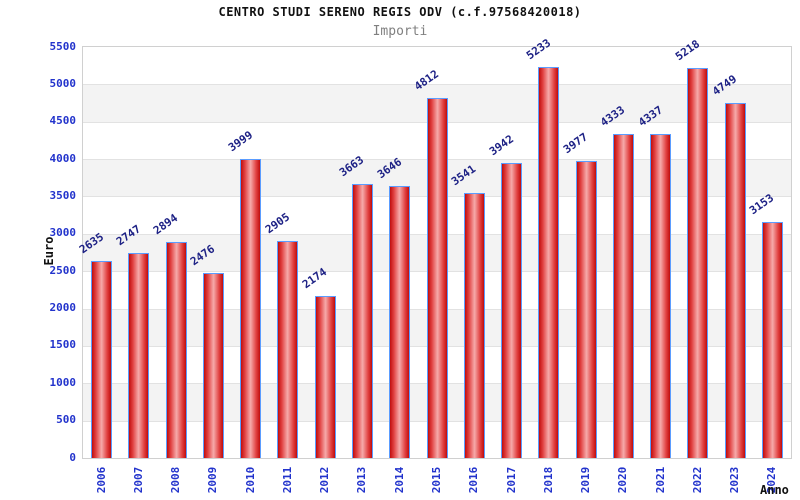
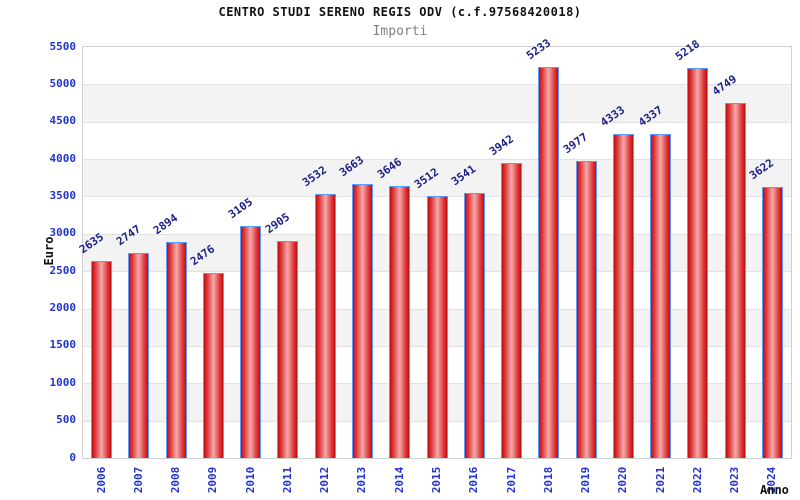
2010: 3999 -> 3105
2012: 2174 -> 3532
2015: 4812 -> 3512
2024: 3153 -> 3622
